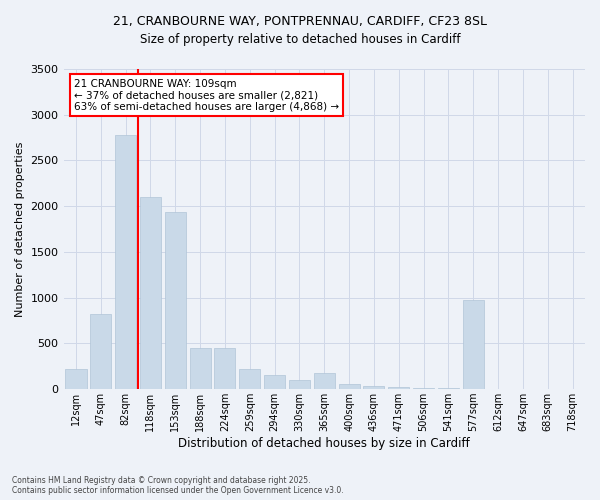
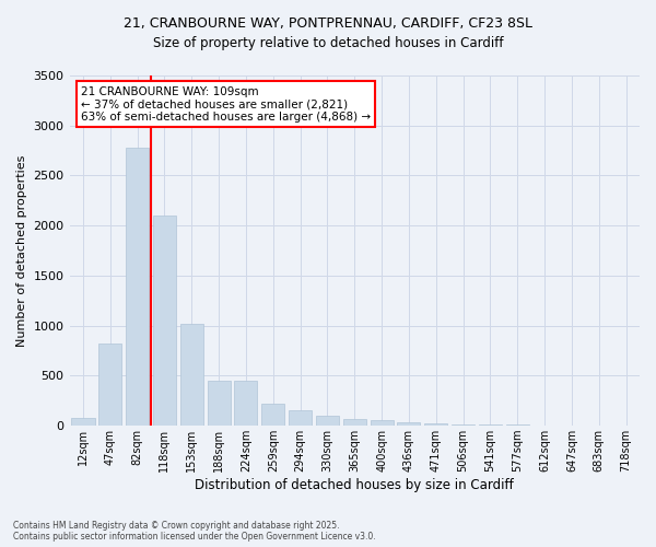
12sqm: 220 -> 80
153sqm: 1940 -> 1020
365sqm: 180 -> 60
577sqm: 980 -> 10
